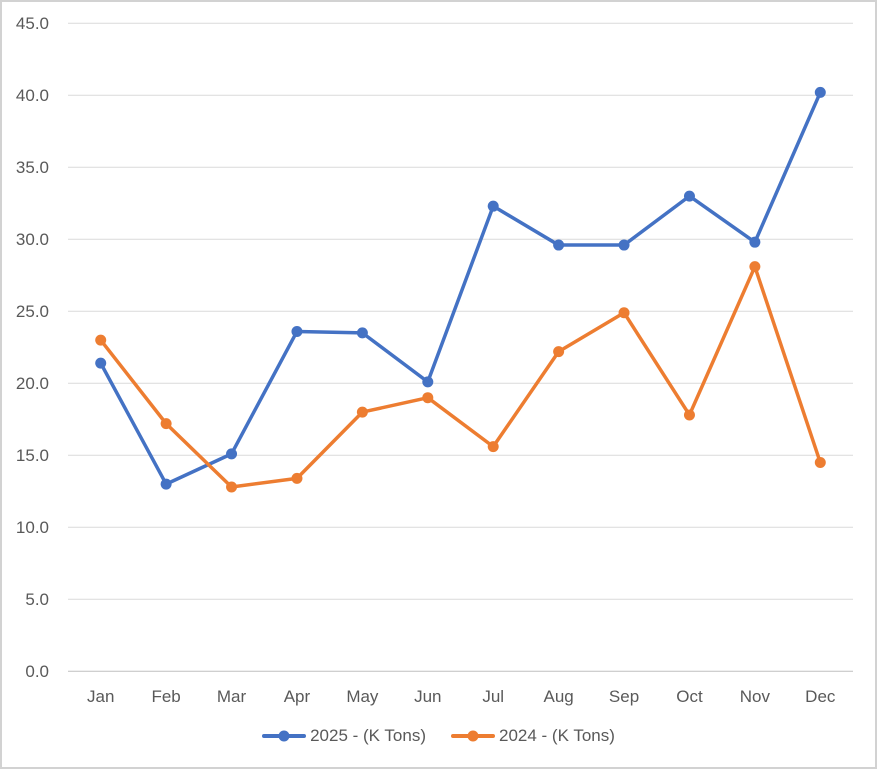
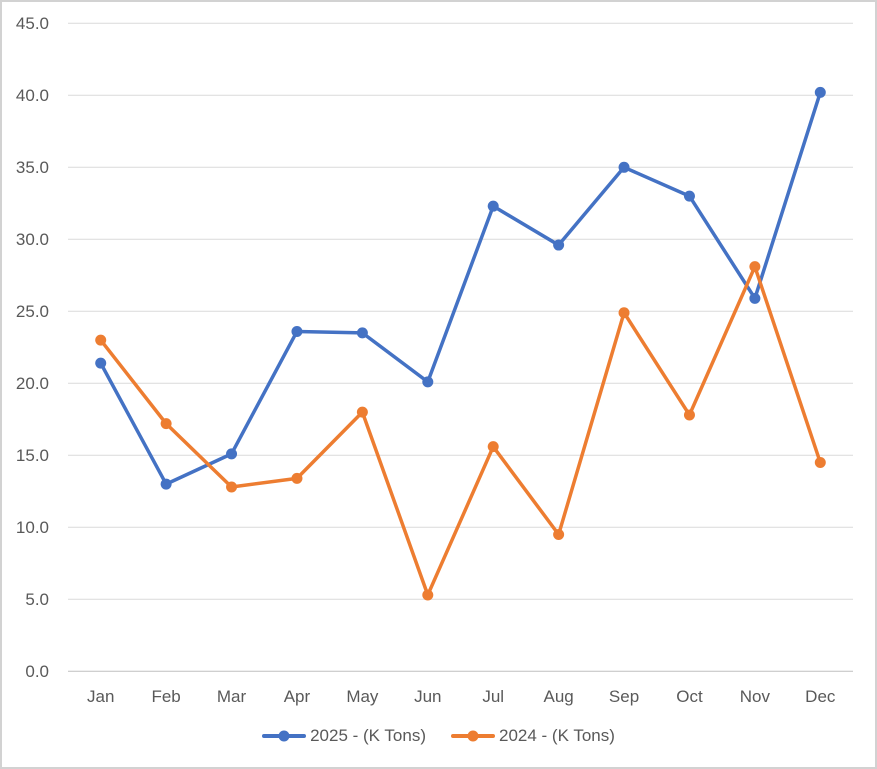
2024 - (K Tons)/Jun: 19.0 -> 5.3
2024 - (K Tons)/Aug: 22.2 -> 9.5
2025 - (K Tons)/Sep: 29.6 -> 35.0
2025 - (K Tons)/Nov: 29.8 -> 25.9
